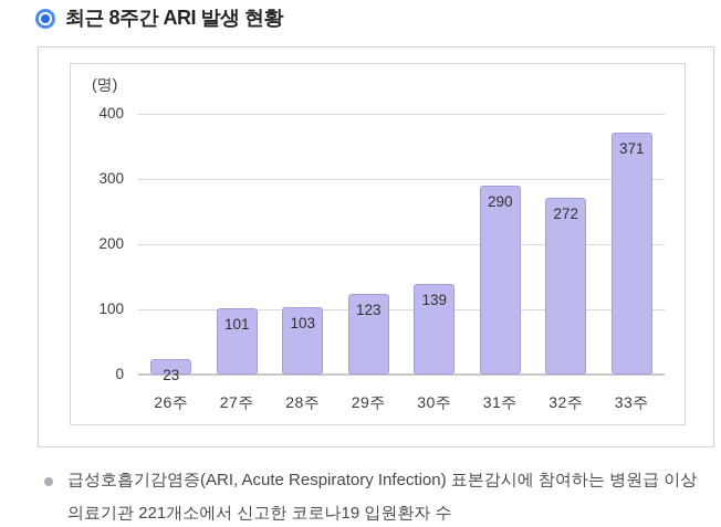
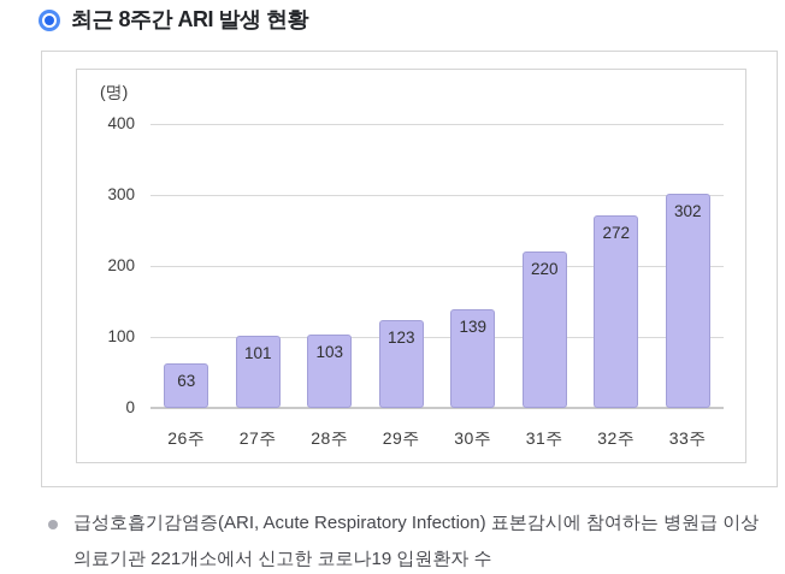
26주: 23 -> 63
31주: 290 -> 220
33주: 371 -> 302
